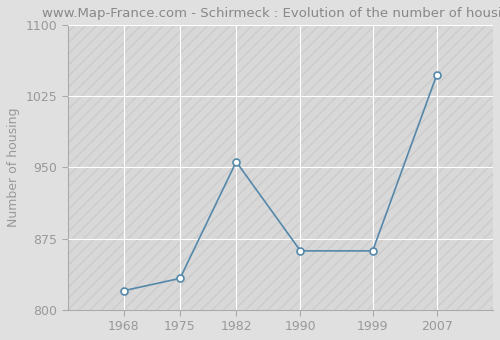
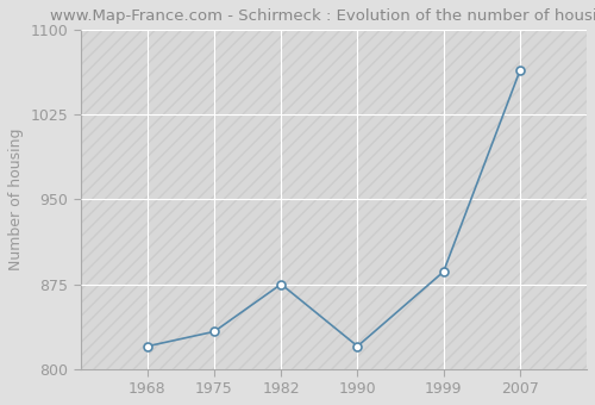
1982: 956 -> 875
1990: 862 -> 820
1999: 862 -> 886
2007: 1048 -> 1064
